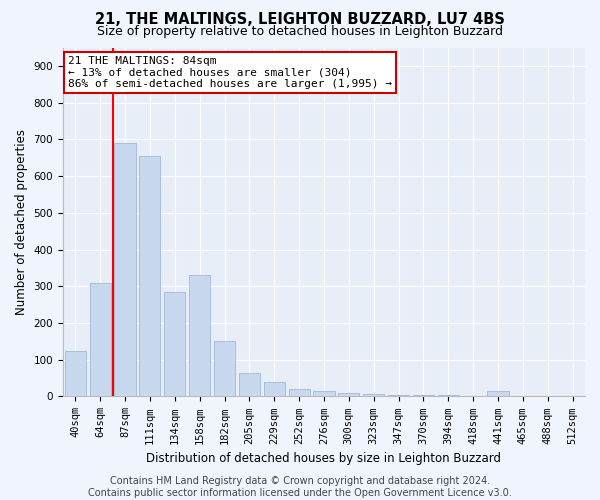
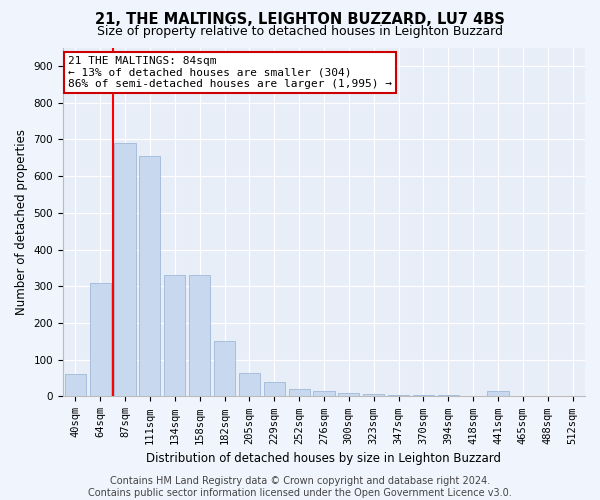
40sqm: 125 -> 60
134sqm: 285 -> 330
